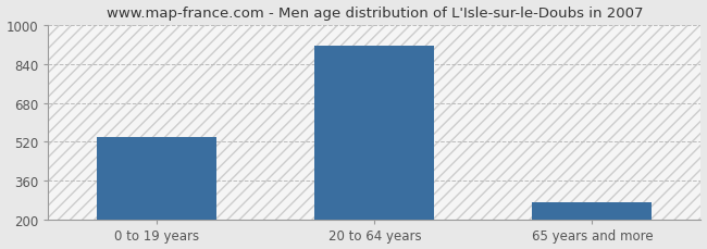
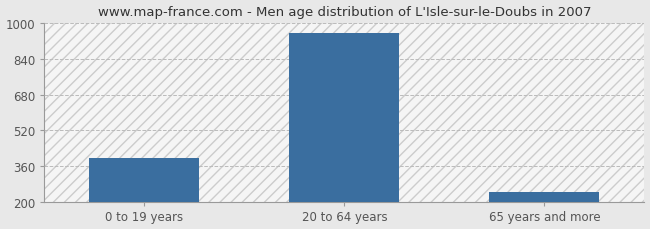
0 to 19 years: 540 -> 395
20 to 64 years: 915 -> 955
65 years and more: 270 -> 245
